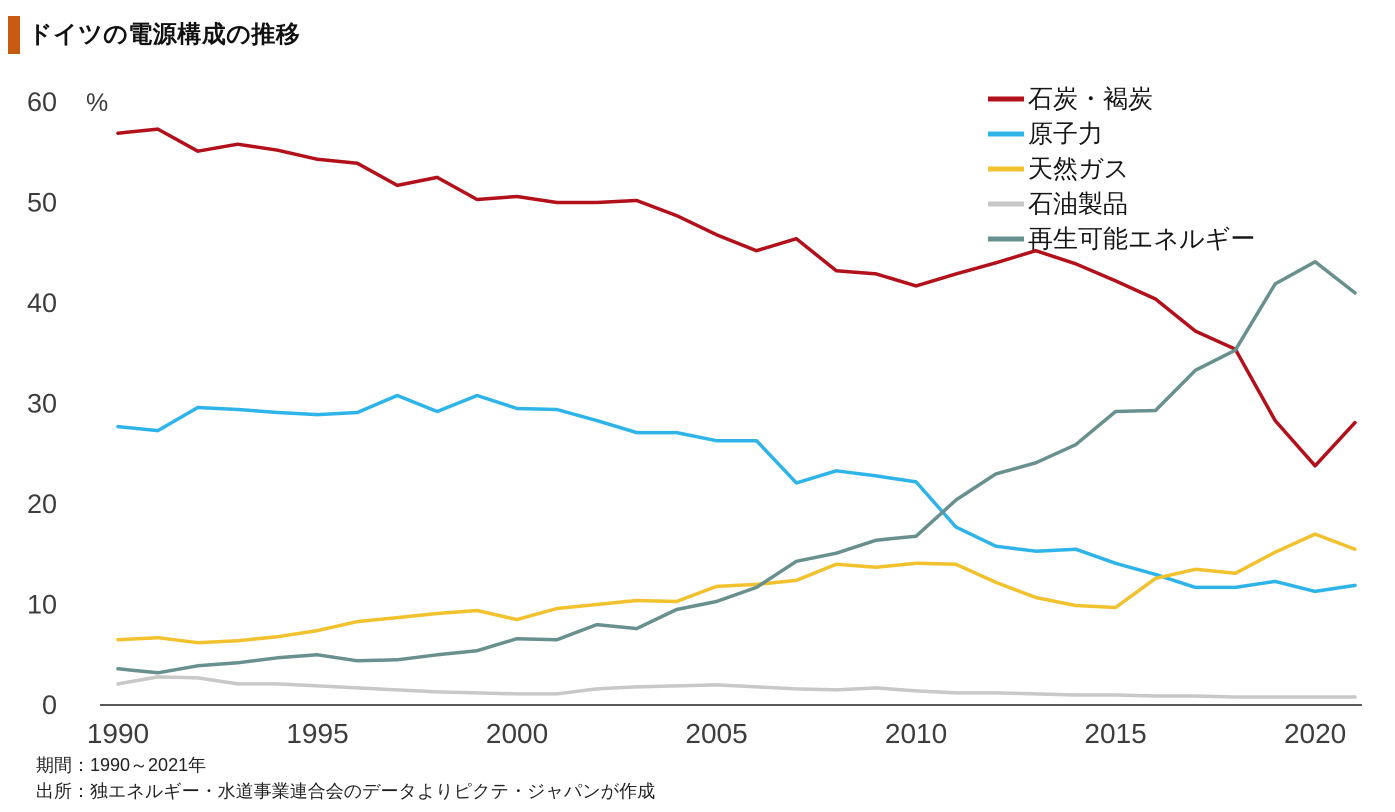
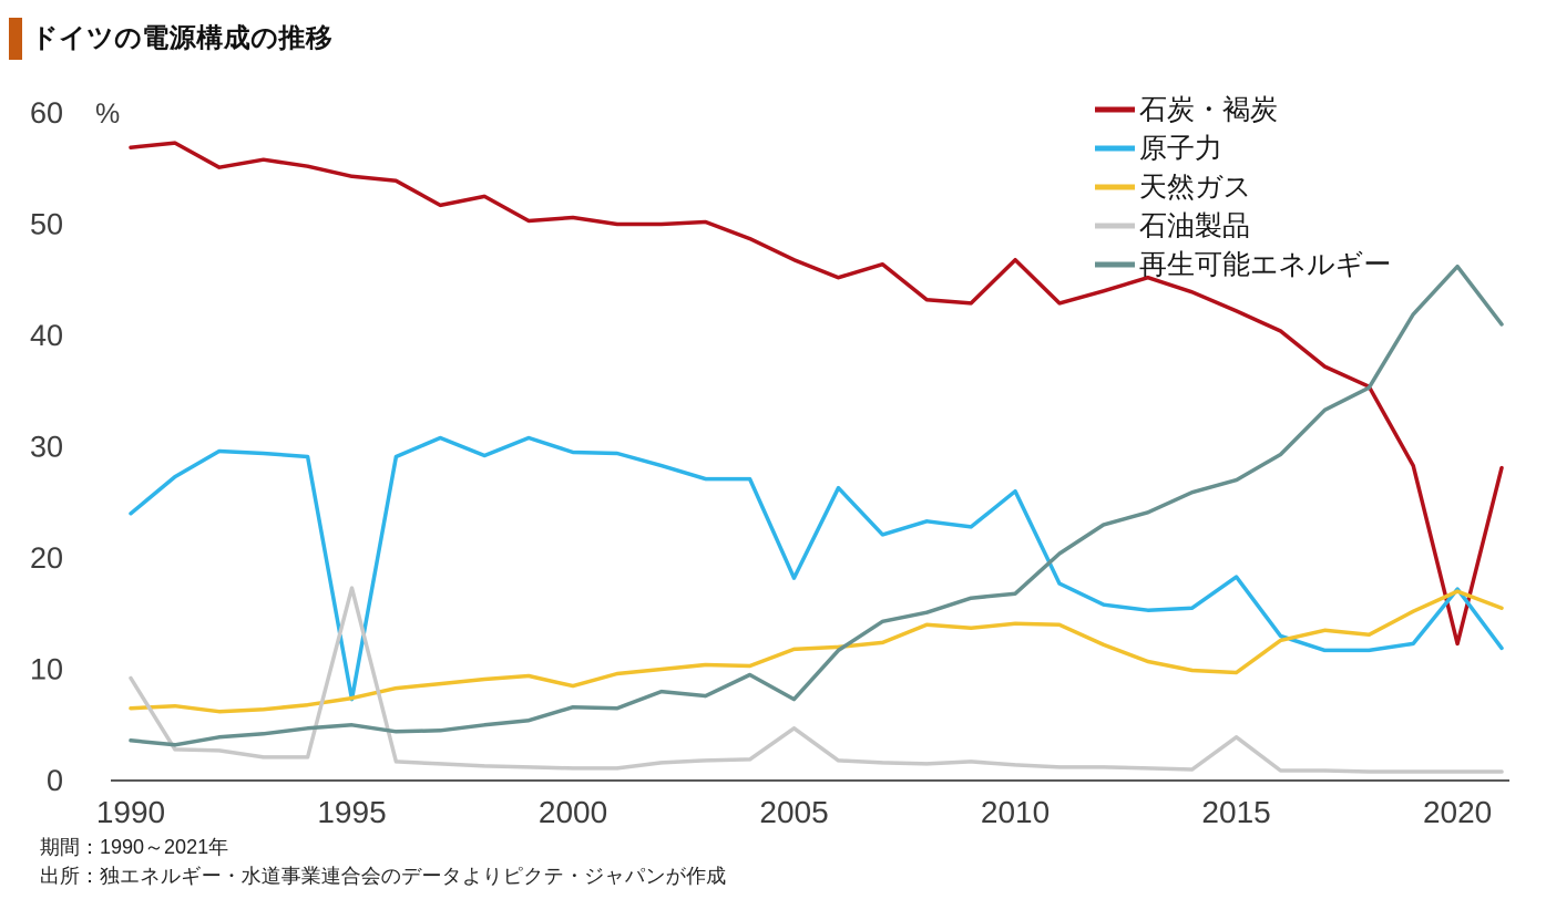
原子力/1990: 27.7 -> 24.0
石油製品/1990: 2.1 -> 9.2
原子力/1995: 28.9 -> 7.3
石油製品/1995: 1.9 -> 17.3
原子力/2005: 26.3 -> 18.2
石油製品/2005: 2.0 -> 4.7
再生可能エネルギー/2005: 10.3 -> 7.3
石炭・褐炭/2010: 41.7 -> 46.8
原子力/2010: 22.2 -> 26.0
原子力/2015: 14.1 -> 18.3
石油製品/2015: 1.0 -> 3.9
再生可能エネルギー/2015: 29.2 -> 27.0
石炭・褐炭/2020: 23.8 -> 12.3
原子力/2020: 11.3 -> 17.2
再生可能エネルギー/2020: 44.1 -> 46.2
